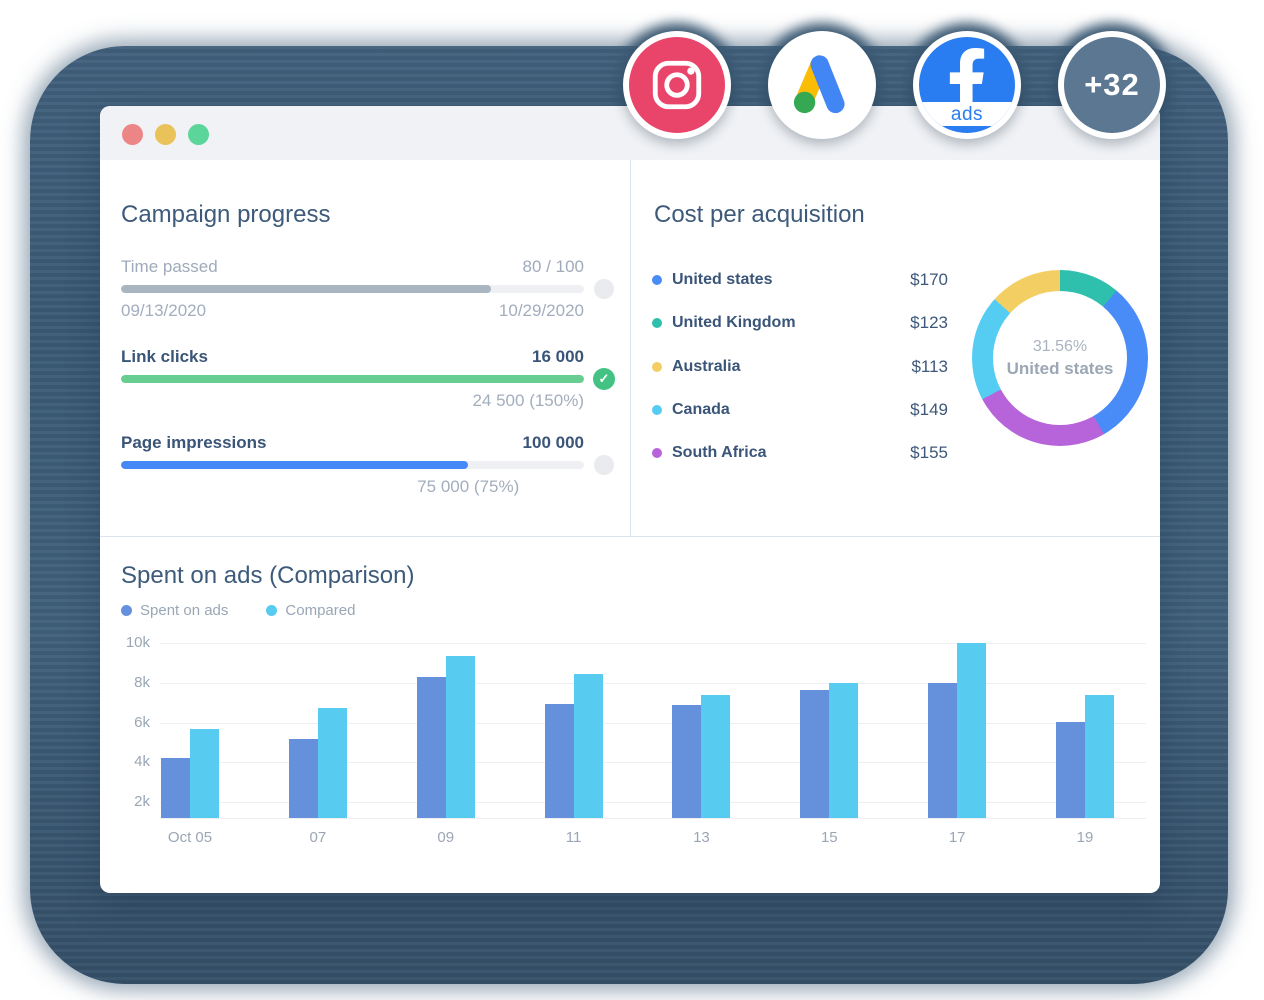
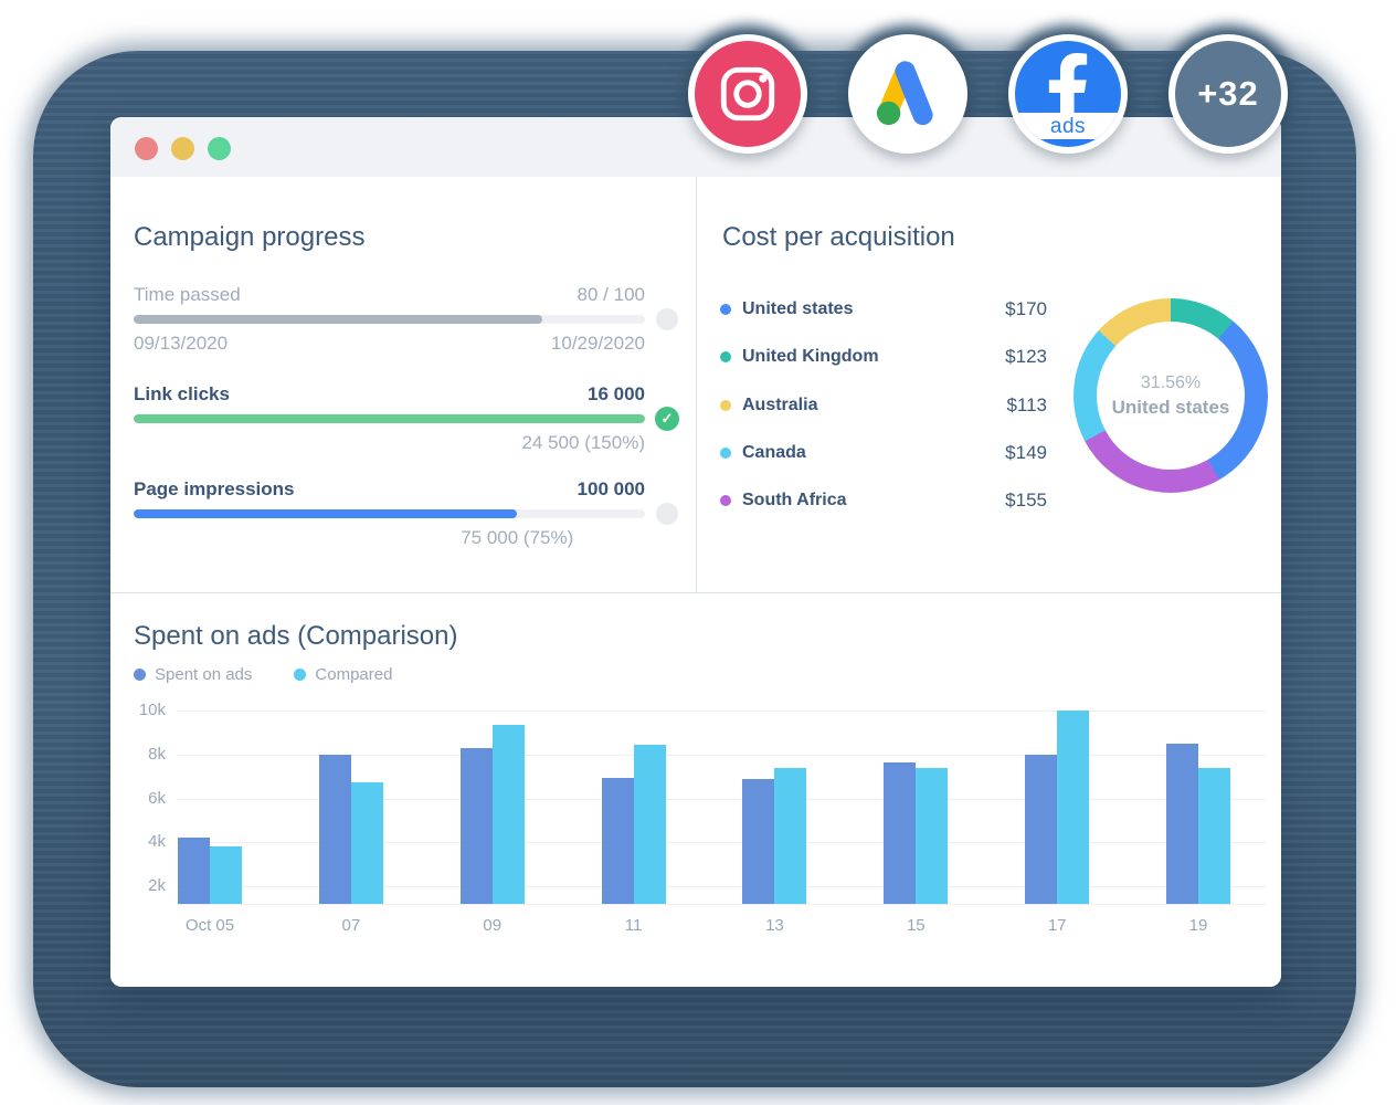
Compared/Oct 05: 5.7k -> 3.8k
Spent on ads/07: 5.2k -> 8.0k
Compared/15: 8.0k -> 7.4k
Spent on ads/19: 6.0k -> 8.5k
